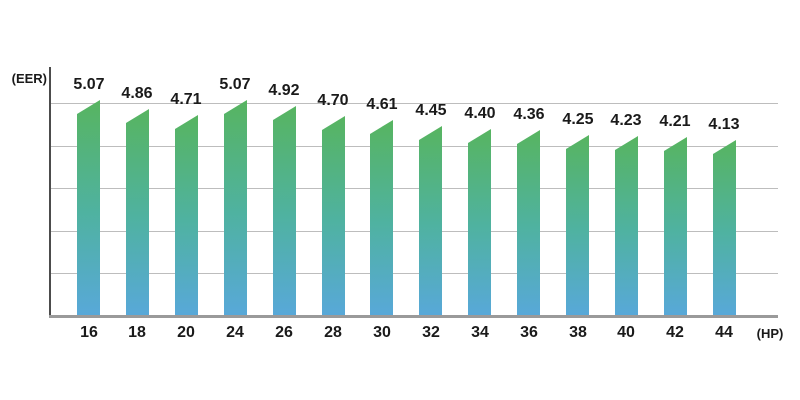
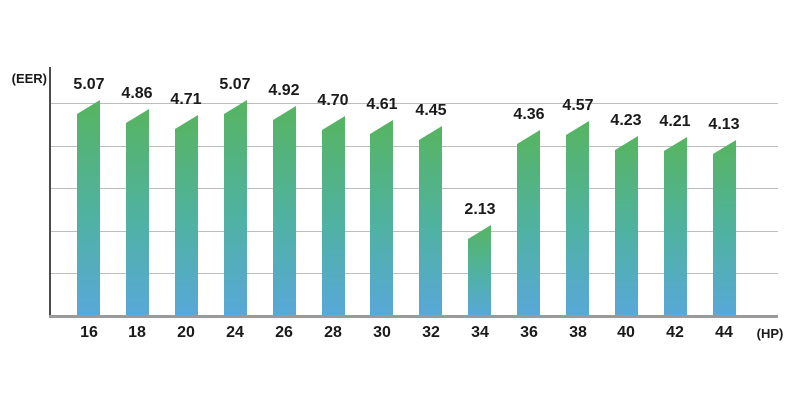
34: 4.40 -> 2.13
38: 4.25 -> 4.57
